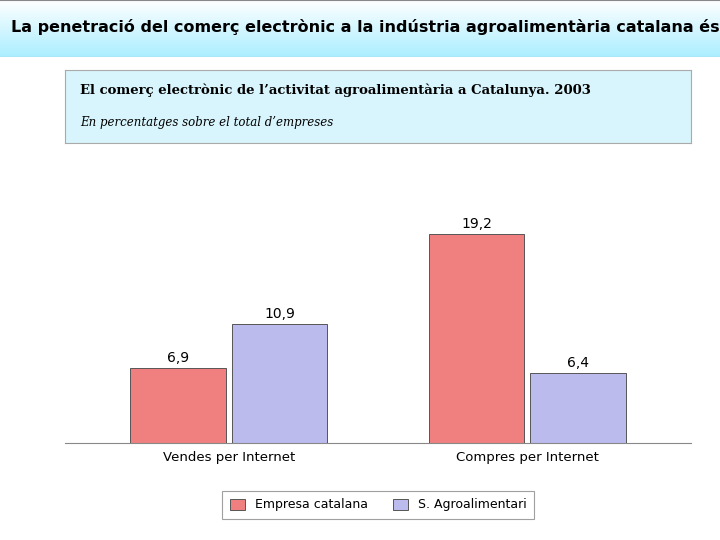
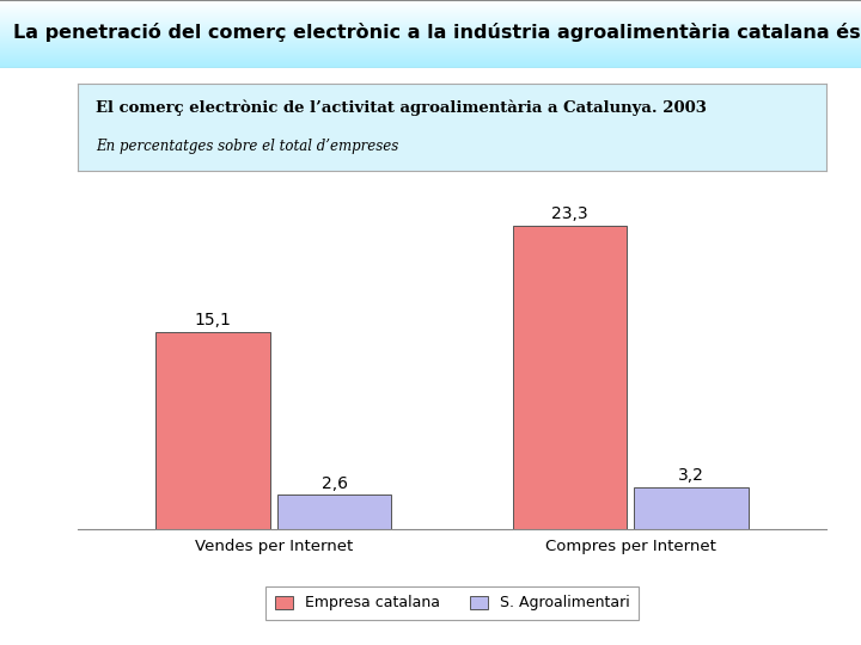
Empresa catalana/Vendes per Internet: 6,9 -> 15,1
S. Agroalimentari/Vendes per Internet: 10,9 -> 2,6
Empresa catalana/Compres per Internet: 19,2 -> 23,3
S. Agroalimentari/Compres per Internet: 6,4 -> 3,2
